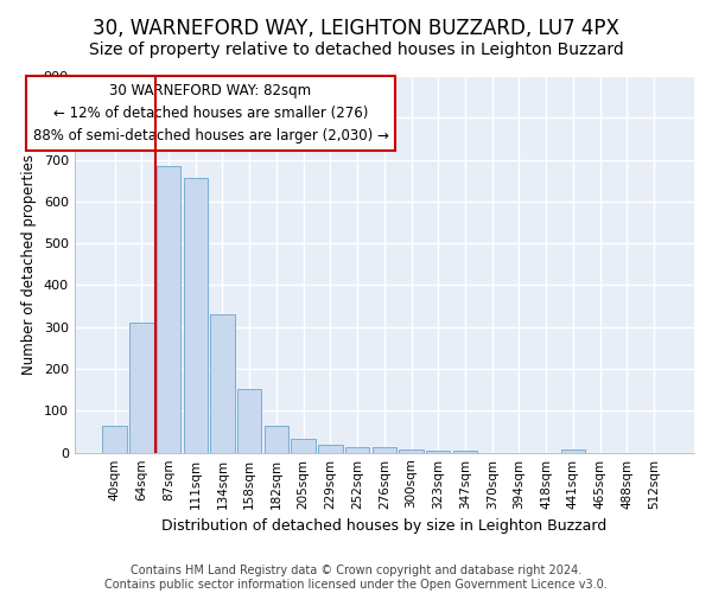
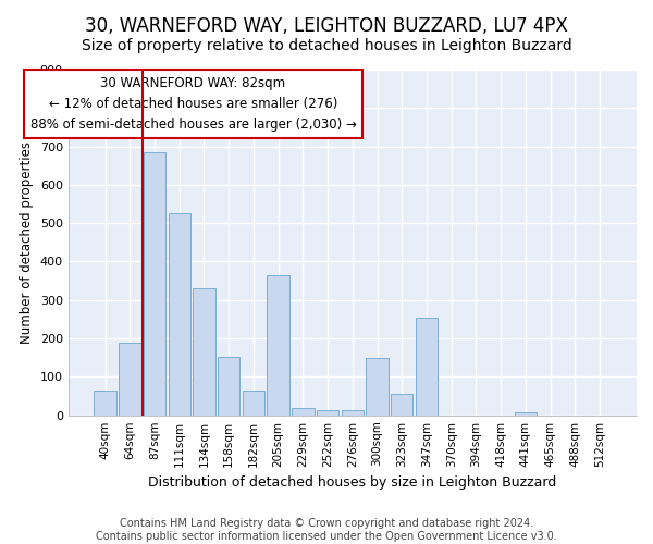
64sqm: 310 -> 190
111sqm: 655 -> 525
205sqm: 33 -> 365
300sqm: 8 -> 150
323sqm: 5 -> 55
347sqm: 5 -> 255
